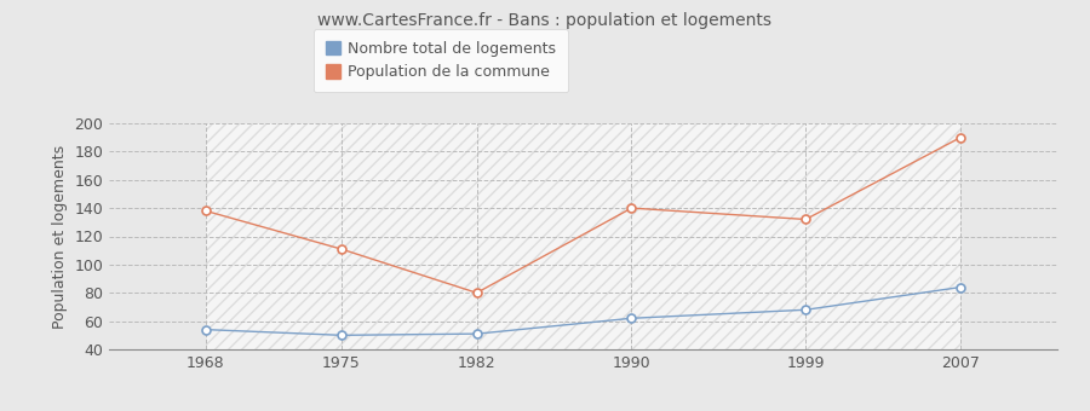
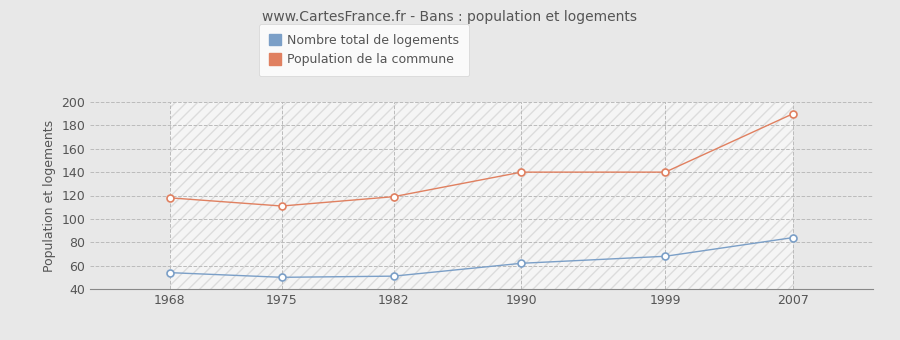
Population de la commune/1968: 138 -> 118
Population de la commune/1982: 80 -> 119
Population de la commune/1999: 132 -> 140
